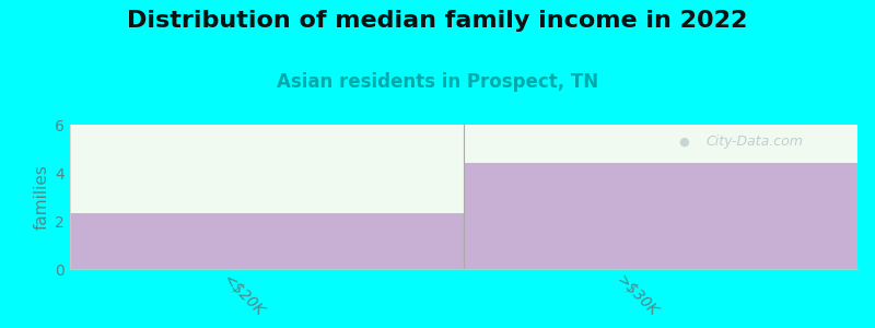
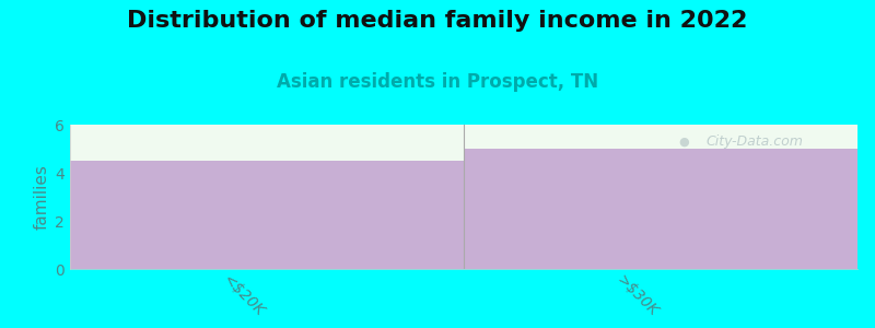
<$20K: 2.3 -> 4.5
>$30K: 4.4 -> 5.0
